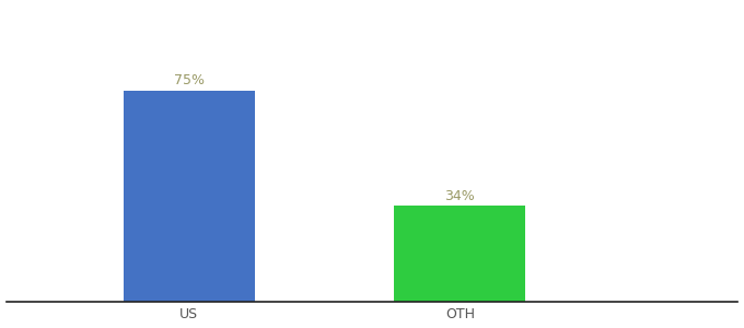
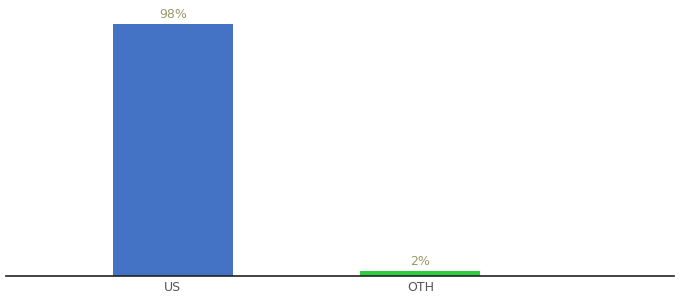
US: 75% -> 98%
OTH: 34% -> 2%
